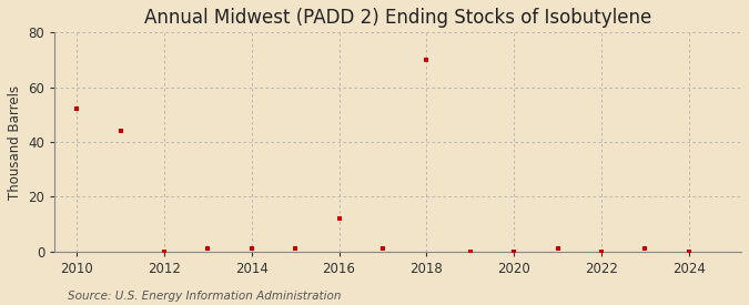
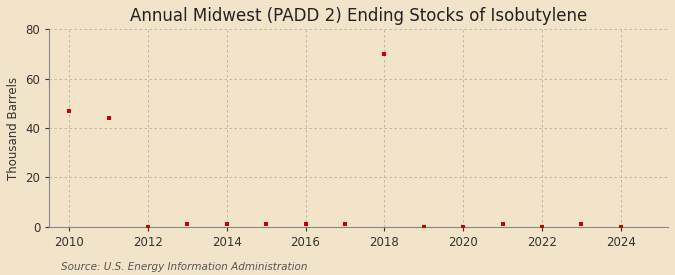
2010: 52 -> 47
2016: 12 -> 1
